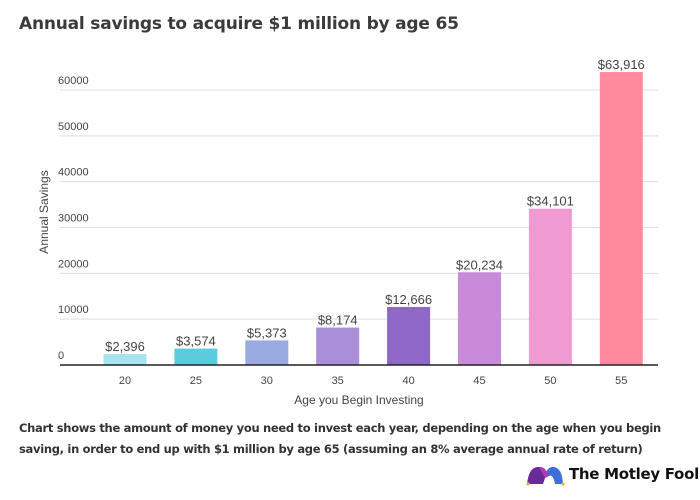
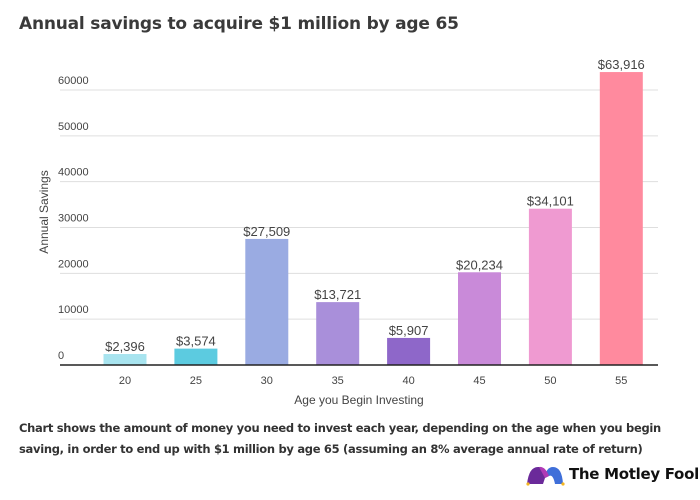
30: $5,373 -> $27,509
35: $8,174 -> $13,721
40: $12,666 -> $5,907
